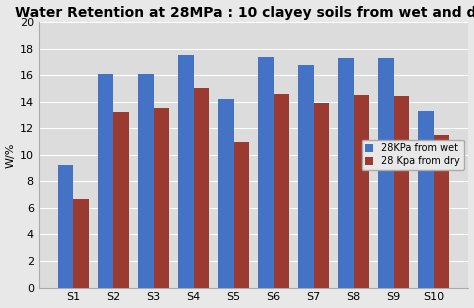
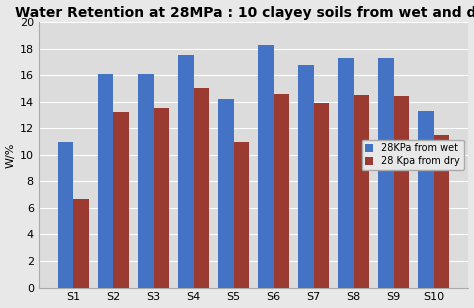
28KPa from wet/S1: 9.2 -> 11.0
28KPa from wet/S6: 17.4 -> 18.3
